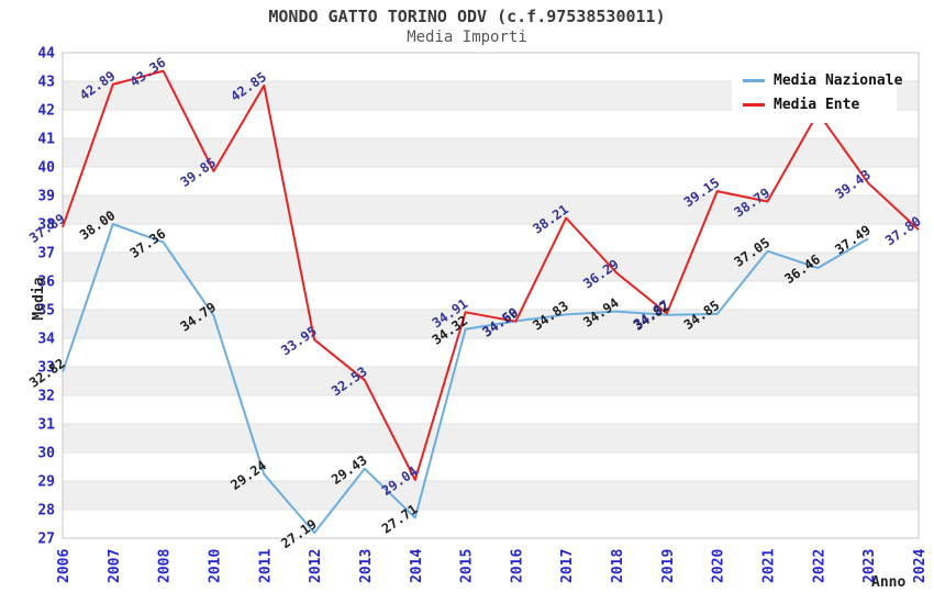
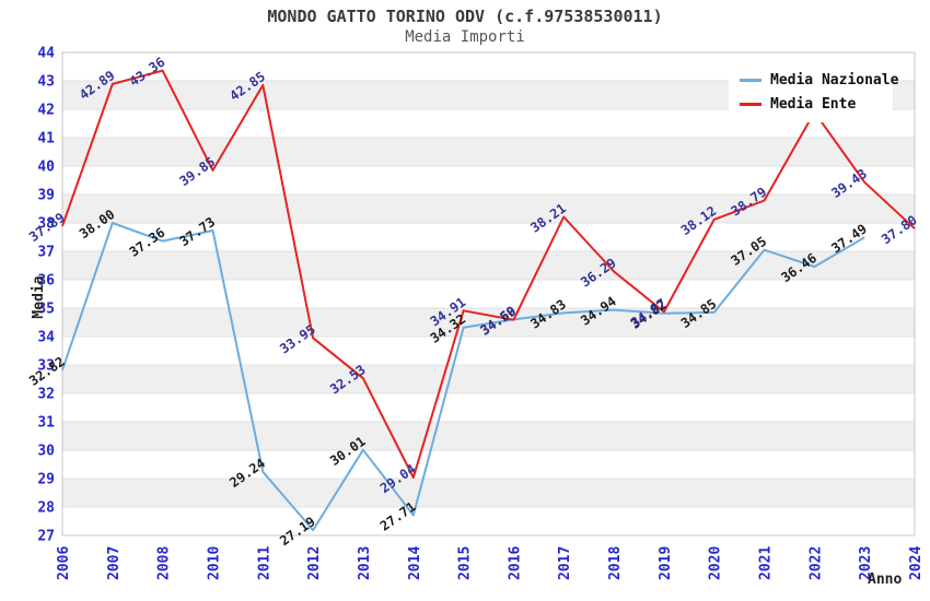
Media Nazionale/2010: 34.79 -> 37.73
Media Nazionale/2013: 29.43 -> 30.01
Media Ente/2020: 39.15 -> 38.12
